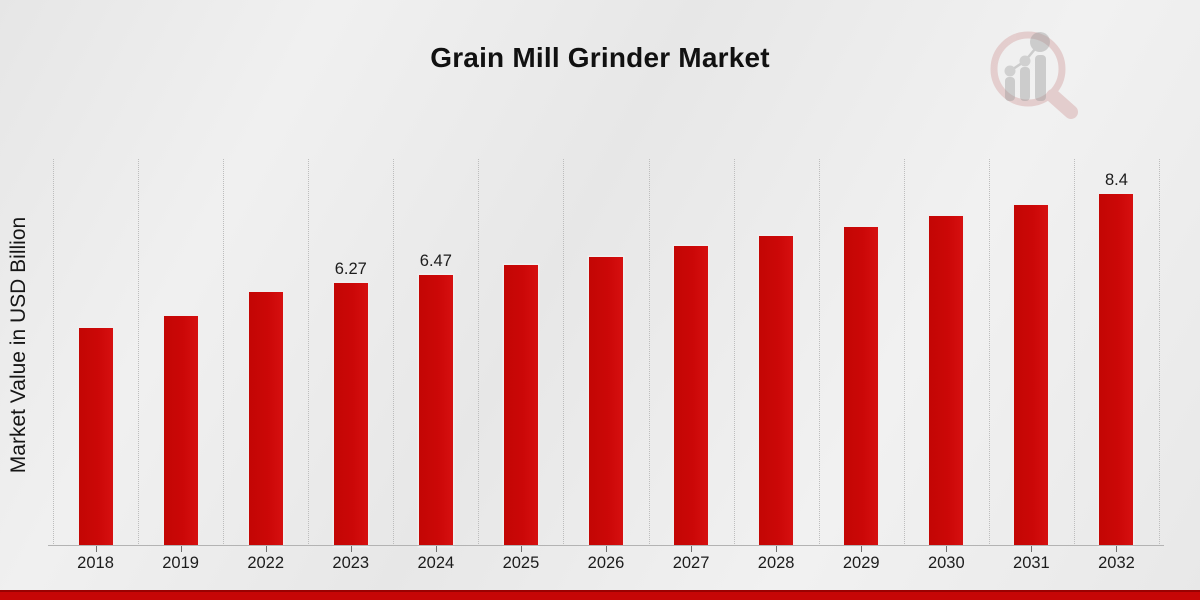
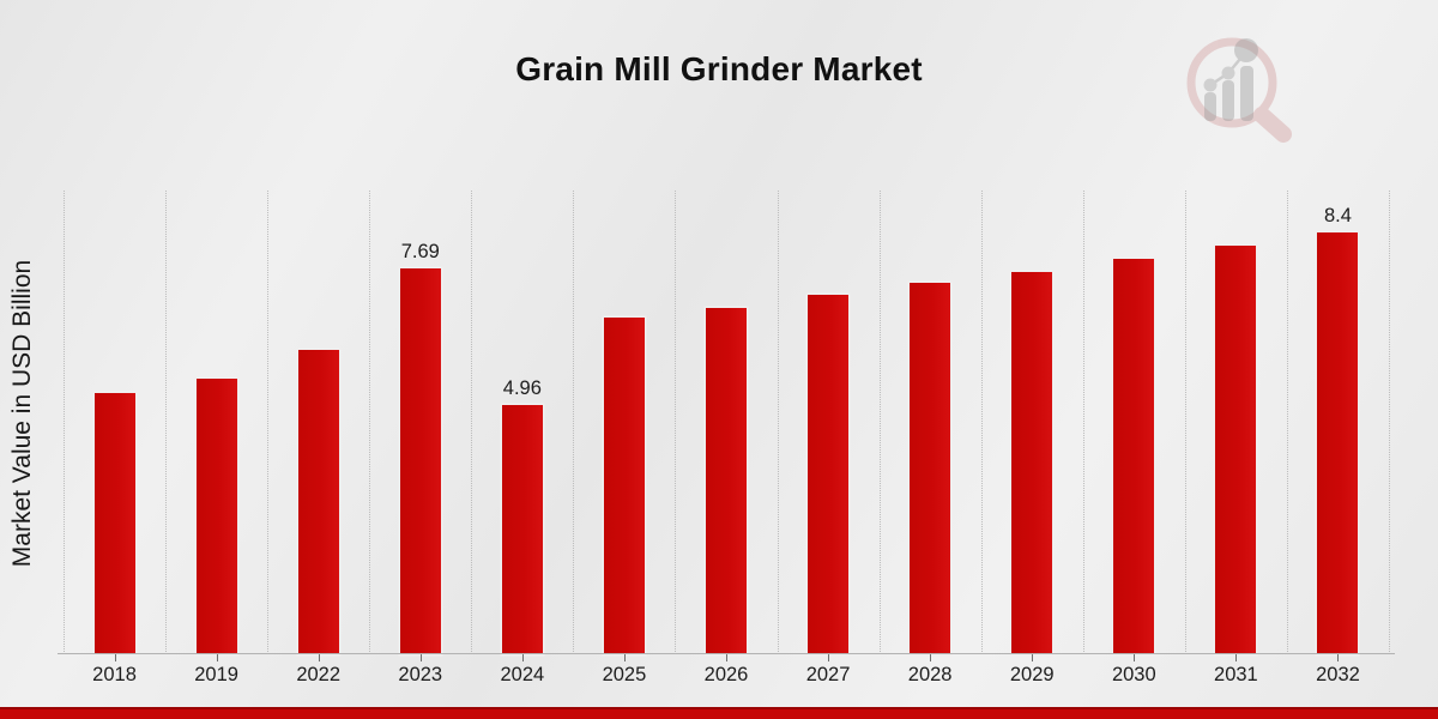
2023: 6.27 -> 7.69
2024: 6.47 -> 4.96
